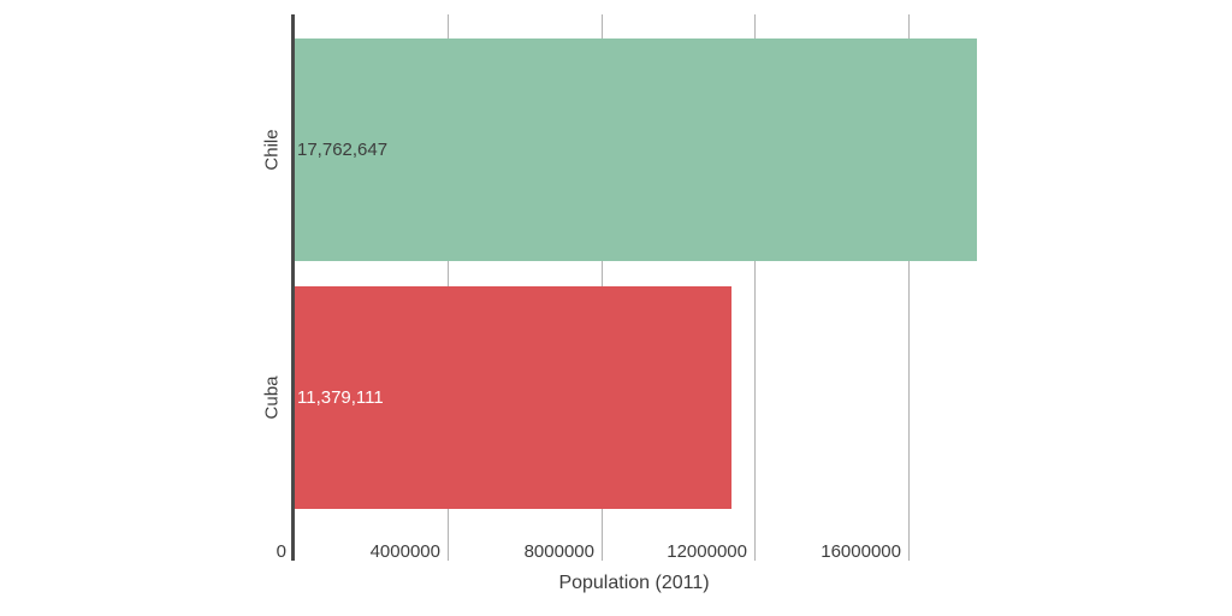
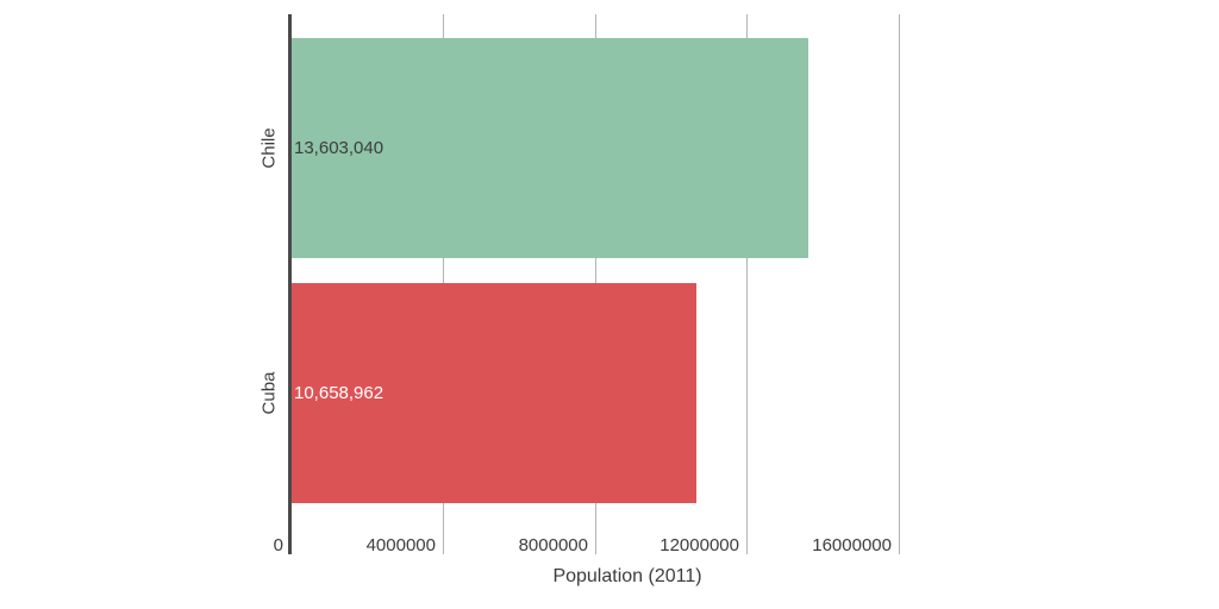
Chile: 17,762,647 -> 13,603,040
Cuba: 11,379,111 -> 10,658,962
